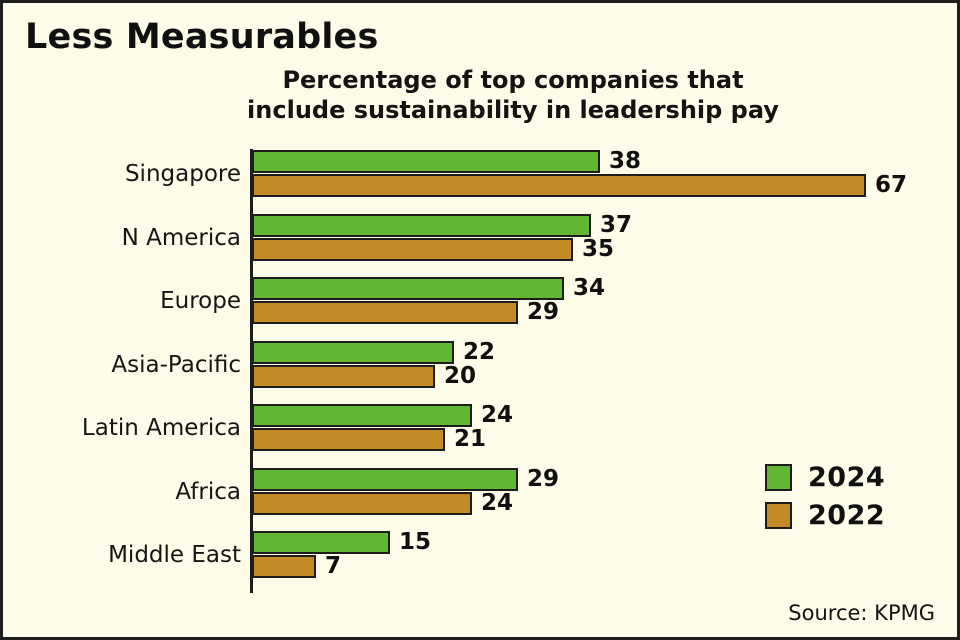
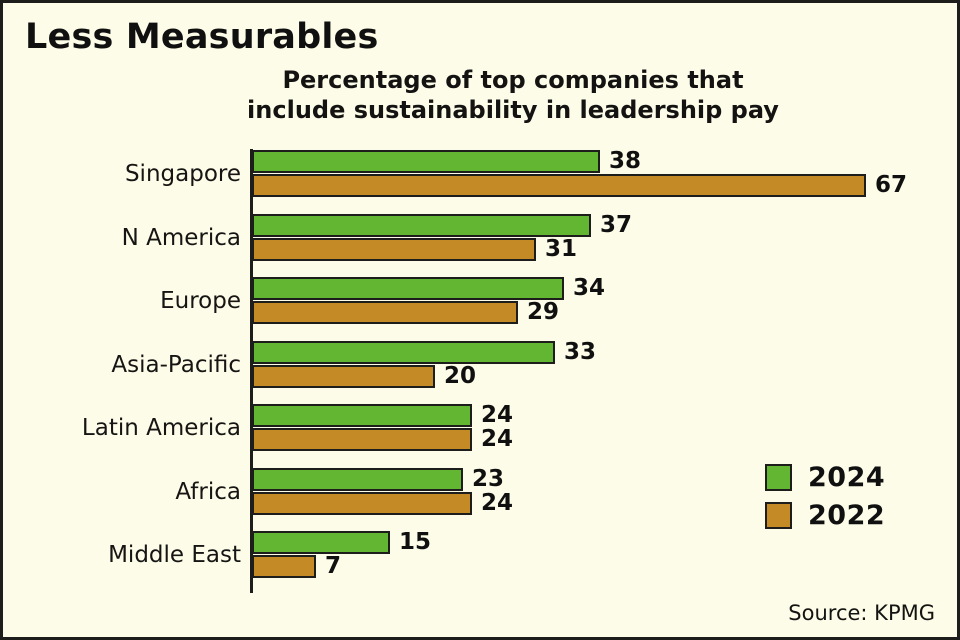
2022/N America: 35 -> 31
2024/Asia-Pacific: 22 -> 33
2022/Latin America: 21 -> 24
2024/Africa: 29 -> 23
